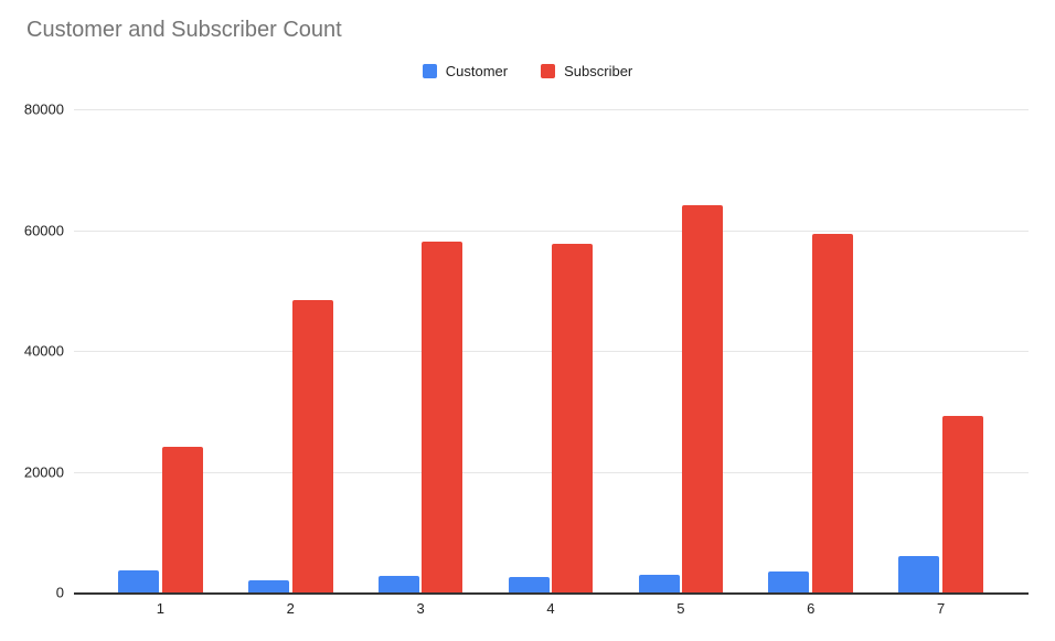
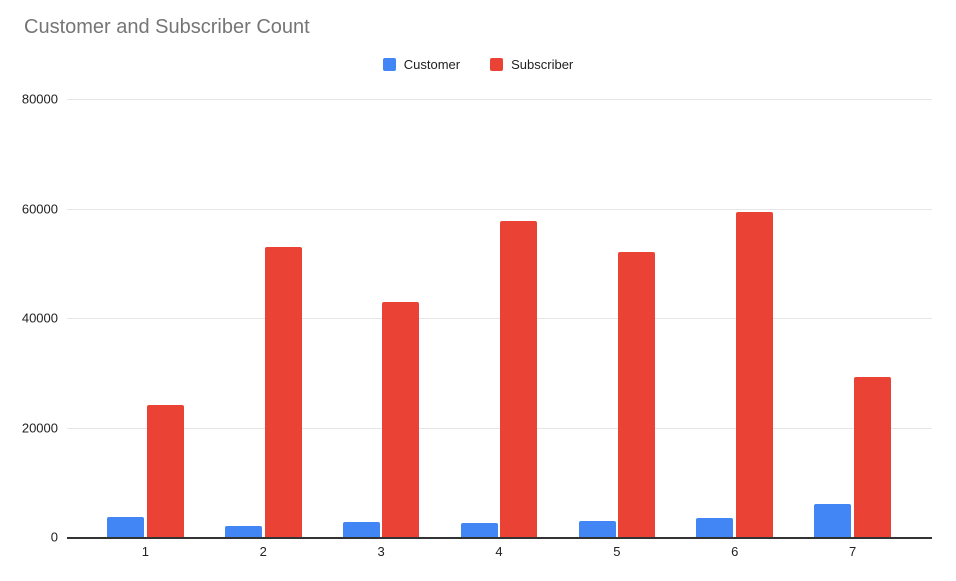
Subscriber/2: 48000 -> 53000
Subscriber/3: 58000 -> 43000
Subscriber/5: 64000 -> 52000
